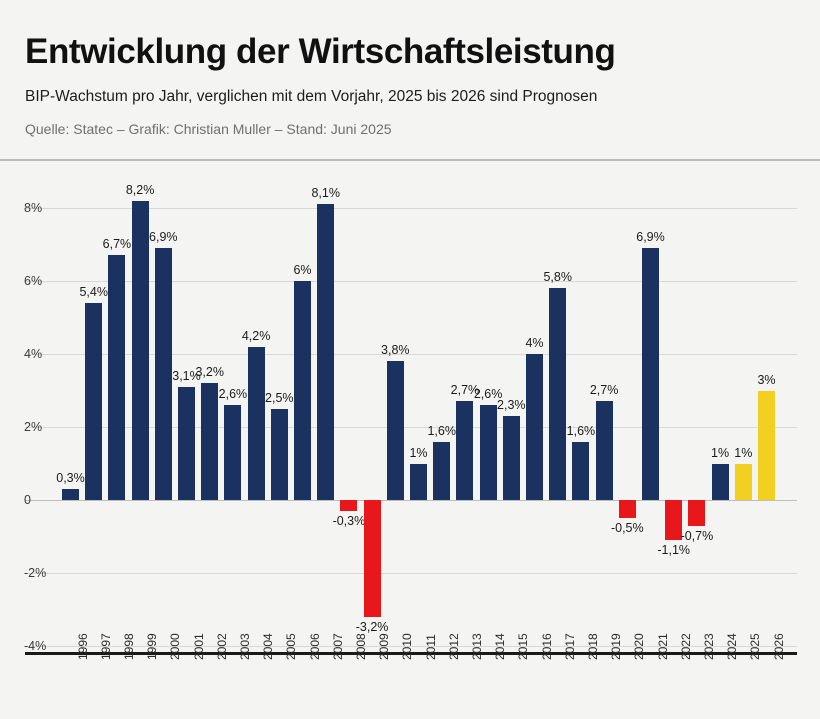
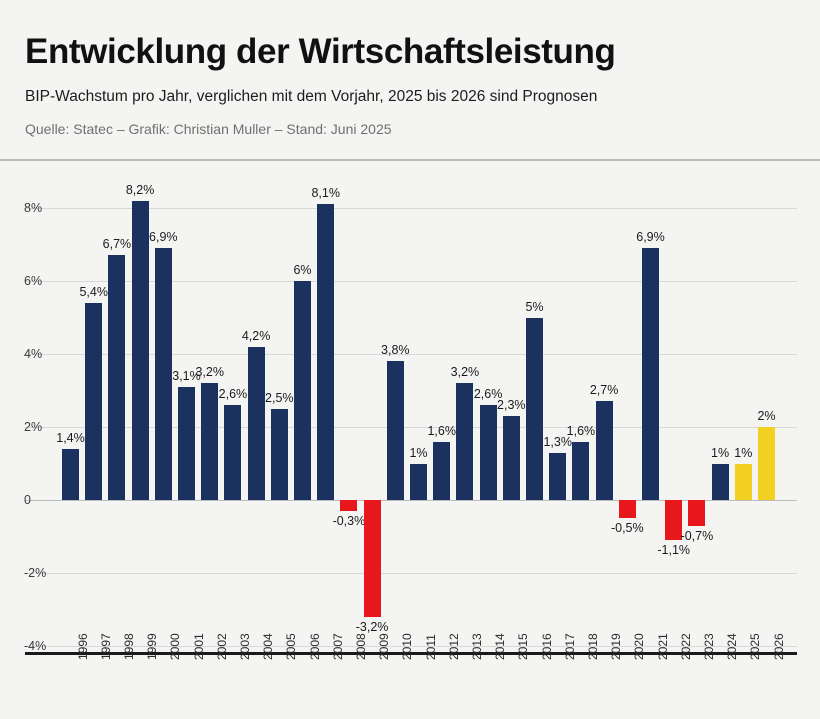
1996: 0,3% -> 1,4%
2013: 2,7% -> 3,2%
2016: 4% -> 5%
2017: 5,8% -> 1,3%
2026: 3% -> 2%
